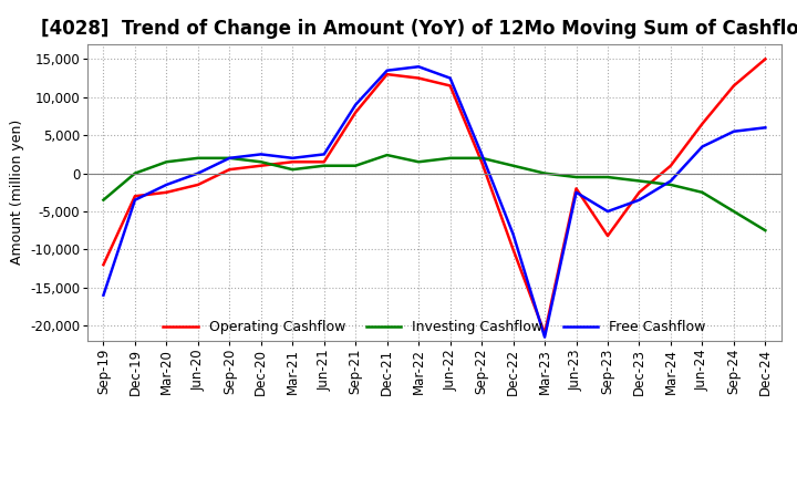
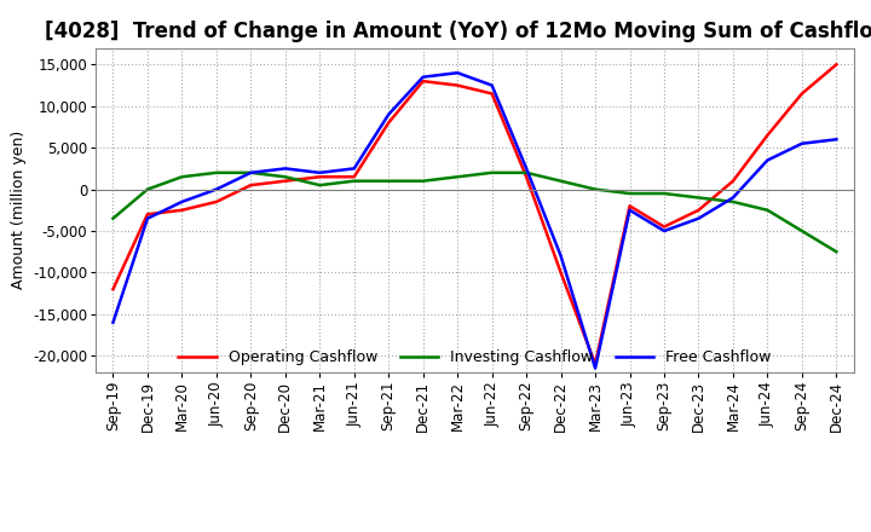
Investing Cashflow/Dec-21: 2,400 -> 1,000
Operating Cashflow/Sep-23: -8,200 -> -4,500
